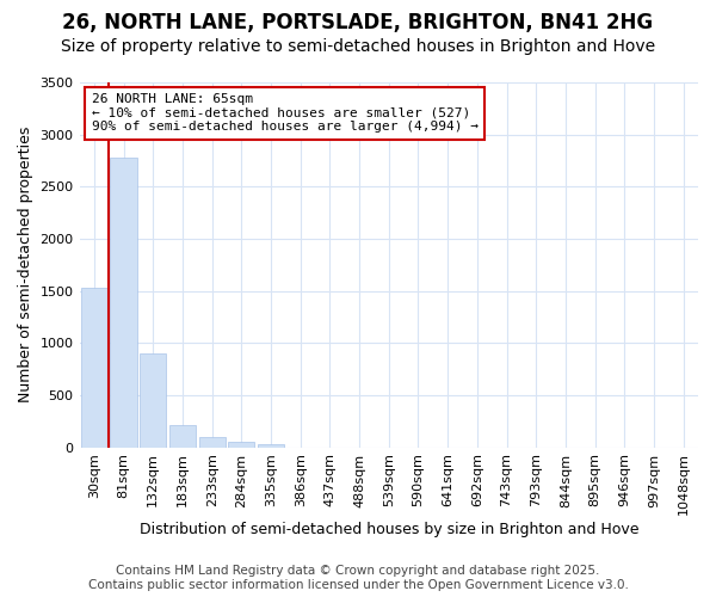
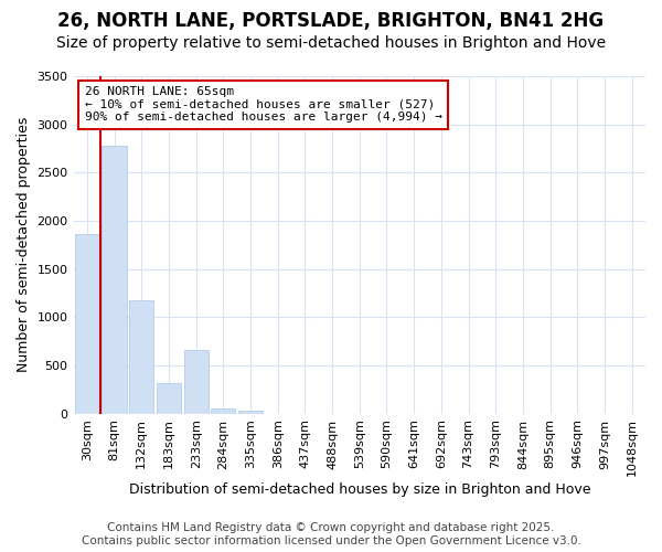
30sqm: 1530 -> 1860
132sqm: 900 -> 1180
183sqm: 220 -> 320
233sqm: 100 -> 660
